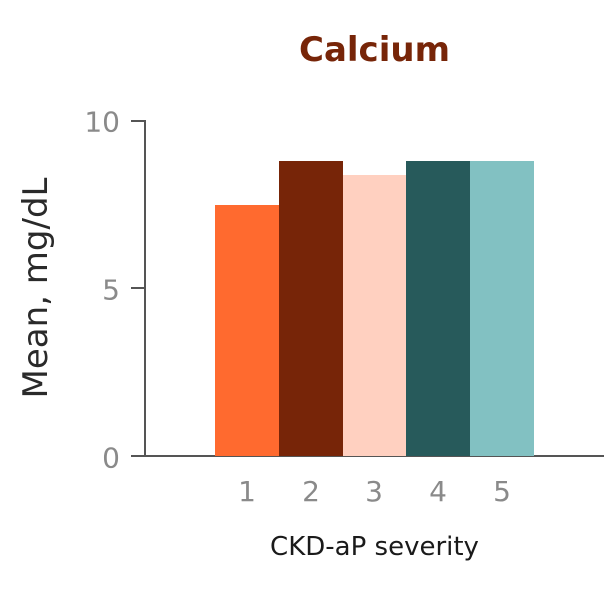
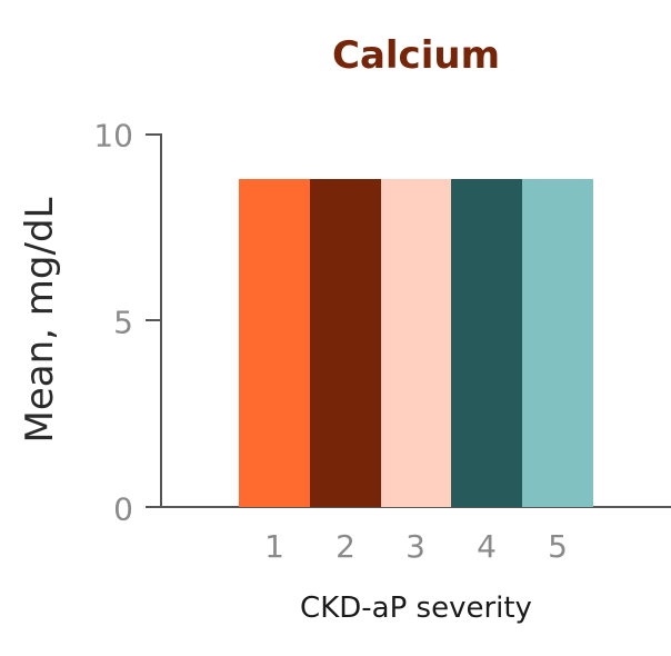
1: 7.5 -> 8.8
3: 8.4 -> 8.8
